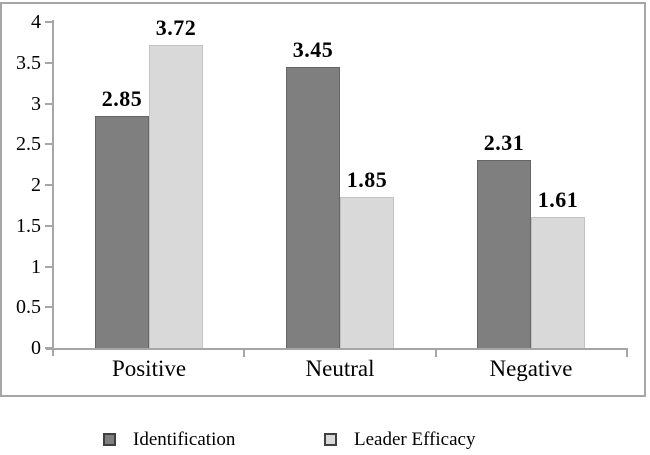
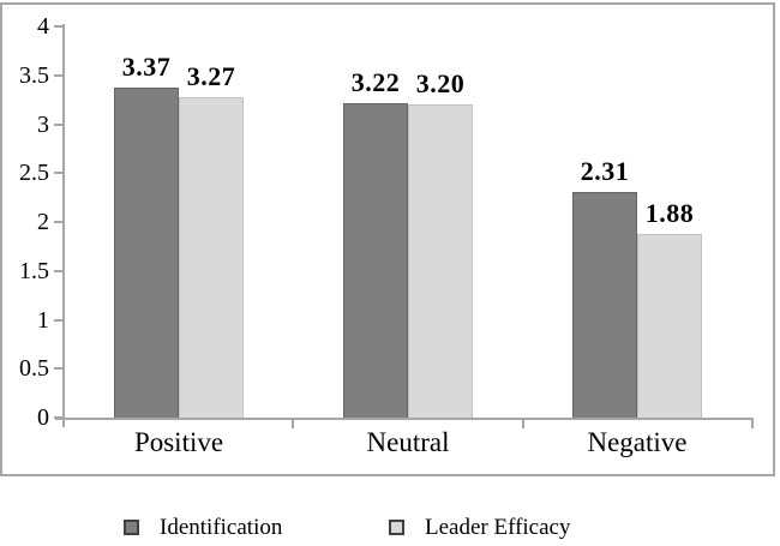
Identification/Positive: 2.85 -> 3.37
Leader Efficacy/Positive: 3.72 -> 3.27
Identification/Neutral: 3.45 -> 3.22
Leader Efficacy/Neutral: 1.85 -> 3.20
Leader Efficacy/Negative: 1.61 -> 1.88
